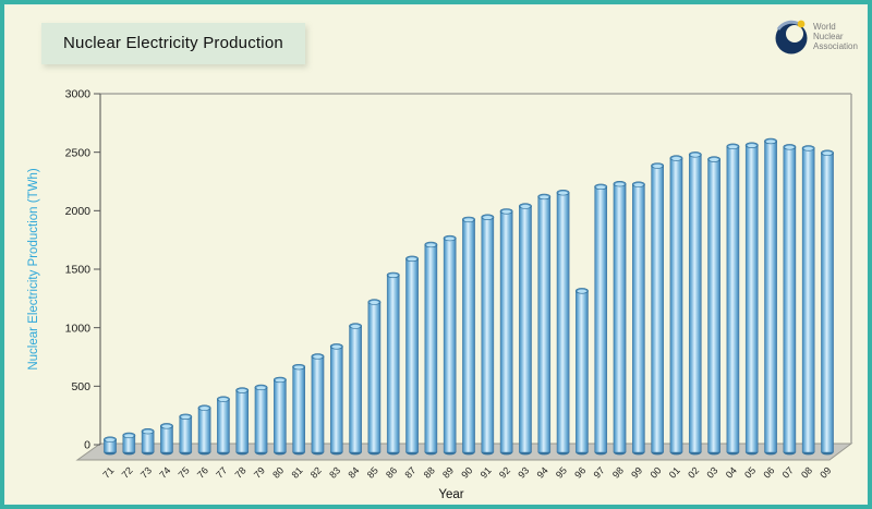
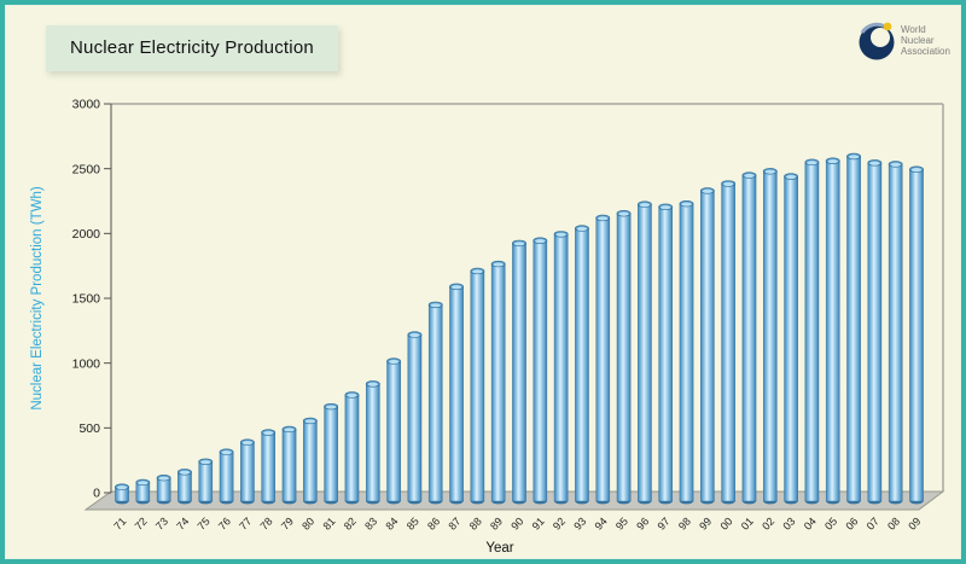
96: 1380 -> 2290
99: 2290 -> 2400
